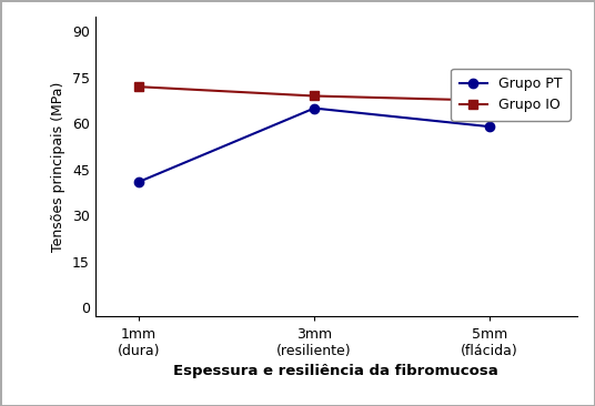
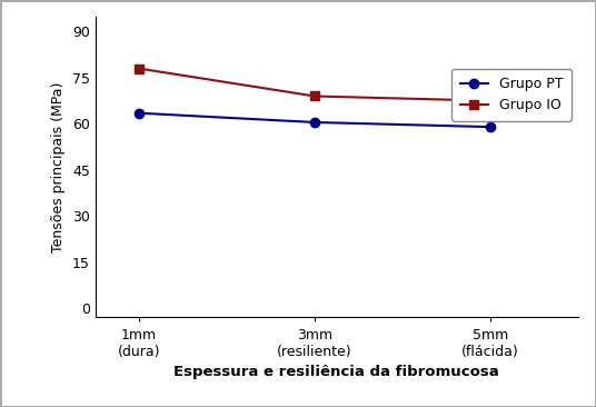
Grupo PT/1mm (dura): 41.0 -> 63.5
Grupo IO/1mm (dura): 72.0 -> 78.0
Grupo PT/3mm (resiliente): 65.0 -> 60.5
